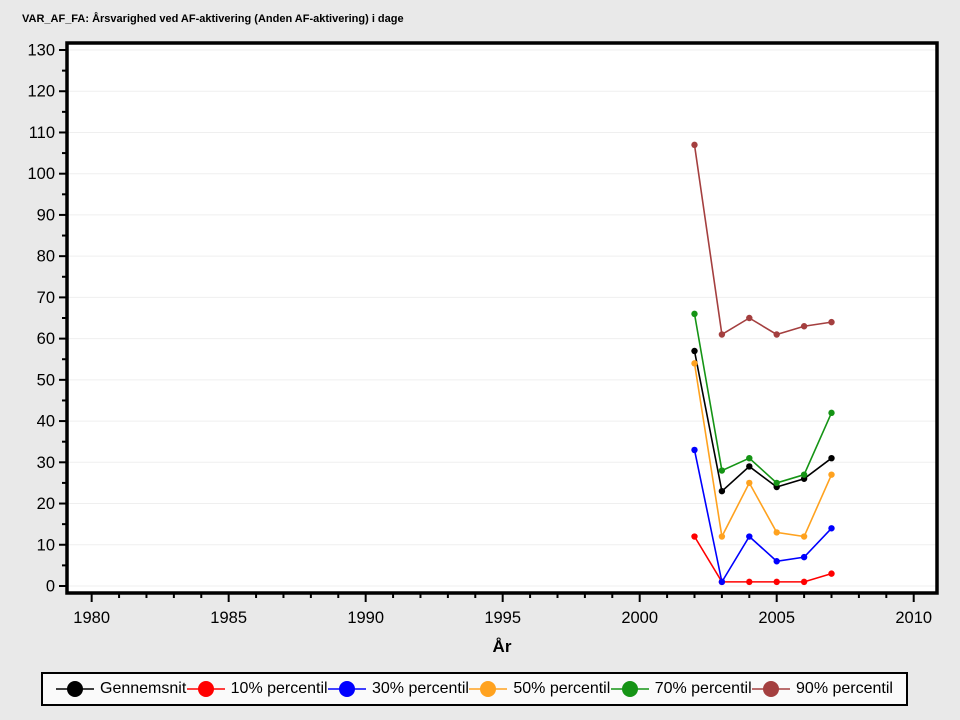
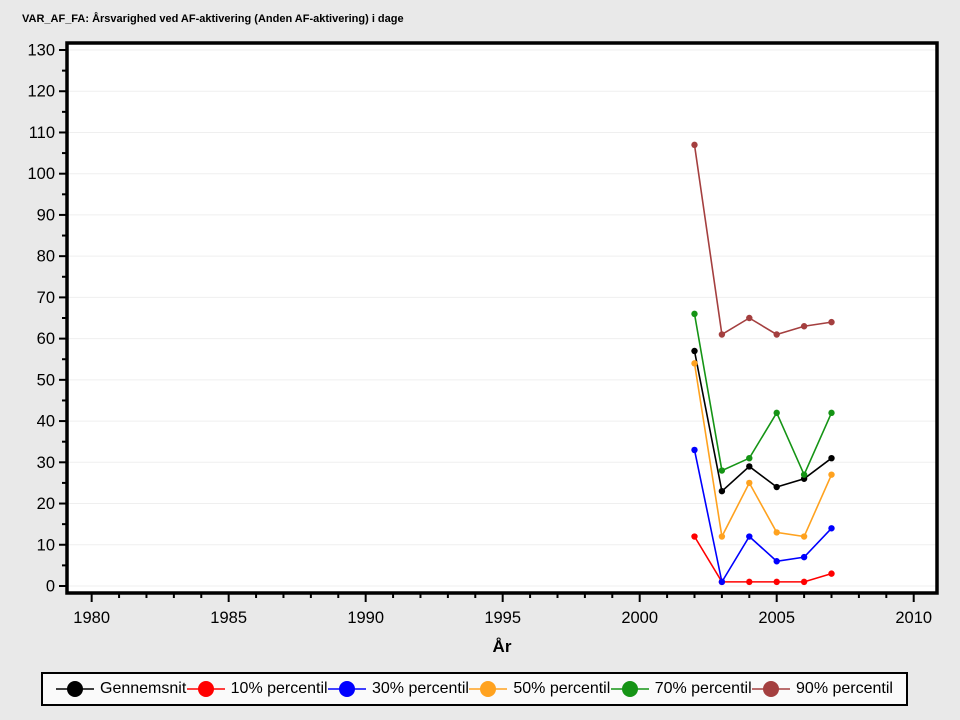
70% percentil/2005: 25 -> 42
